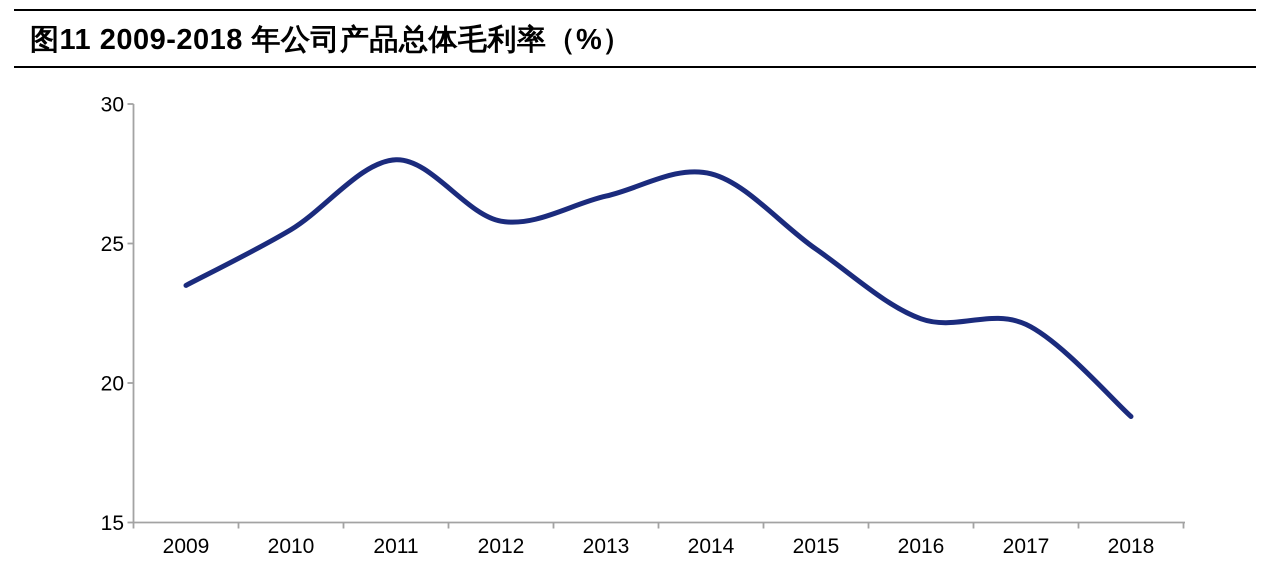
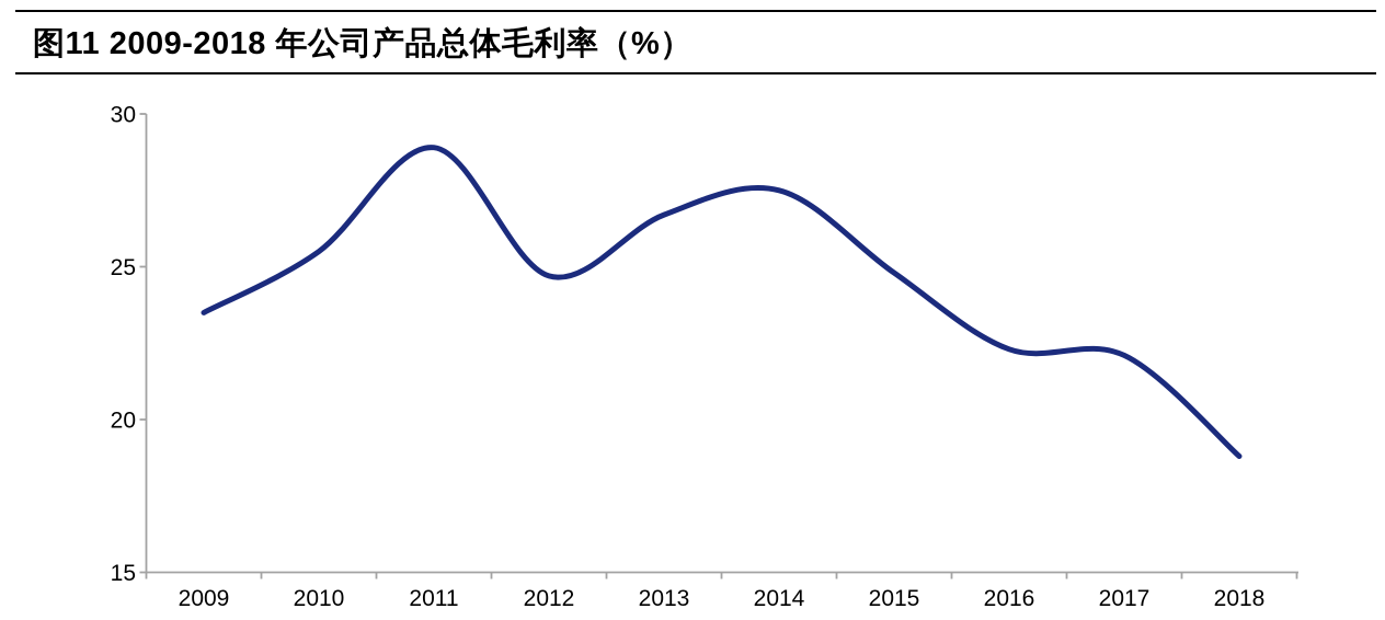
2011: 28.0 -> 28.9
2012: 25.8 -> 24.7
